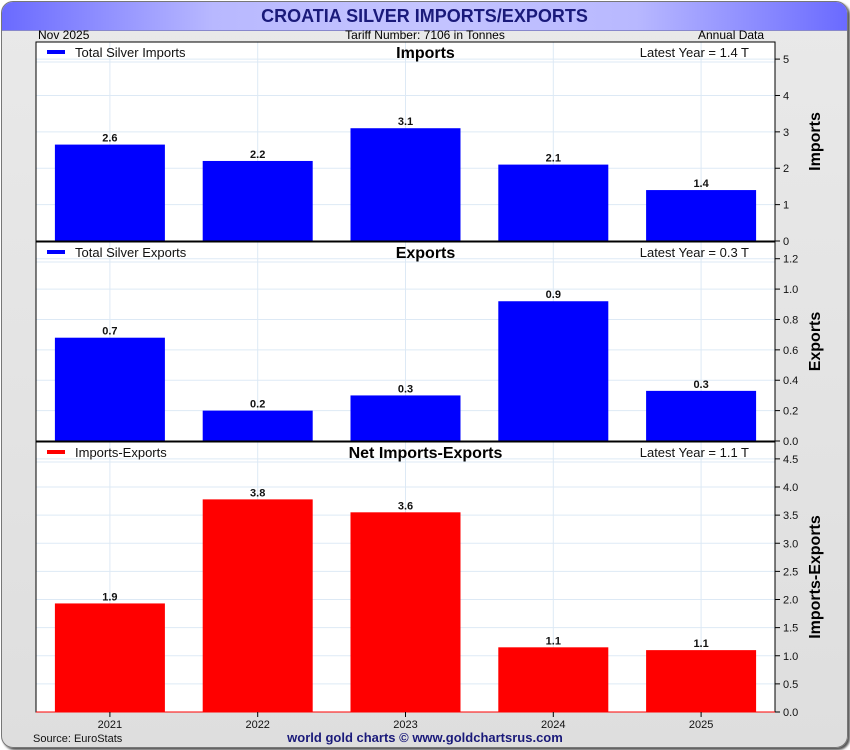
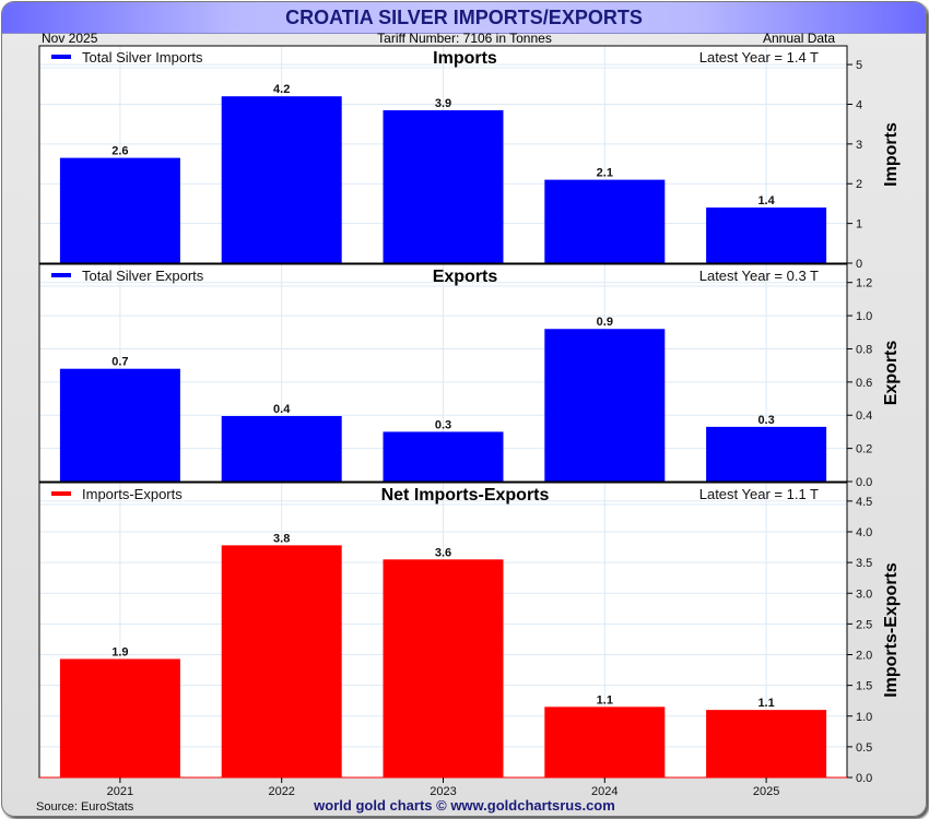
Imports/2022: 2.2 -> 4.2
Imports/2023: 3.1 -> 3.9
Exports/2022: 0.2 -> 0.4
